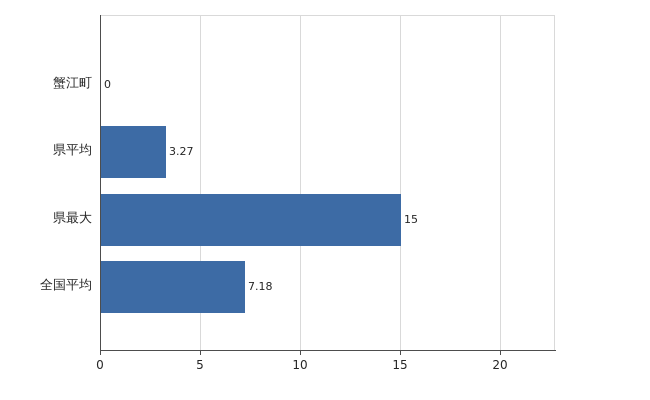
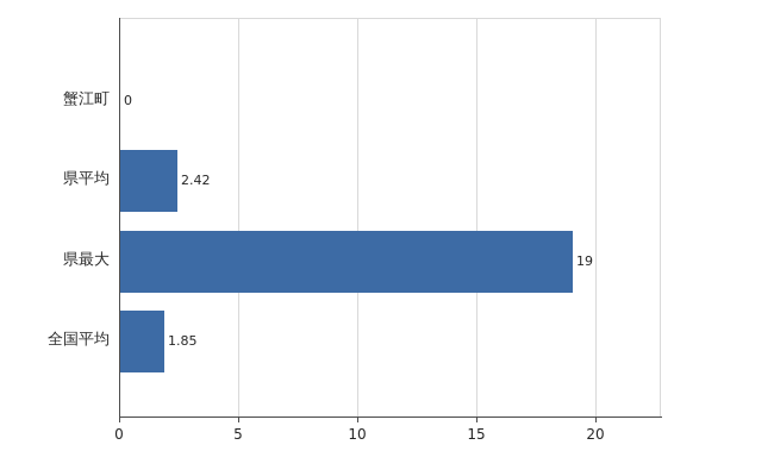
県平均: 3.27 -> 2.42
県最大: 15 -> 19
全国平均: 7.18 -> 1.85
